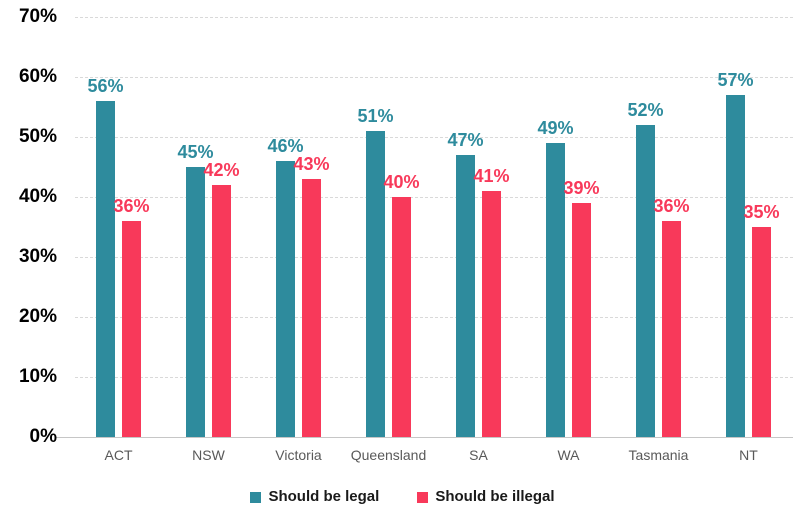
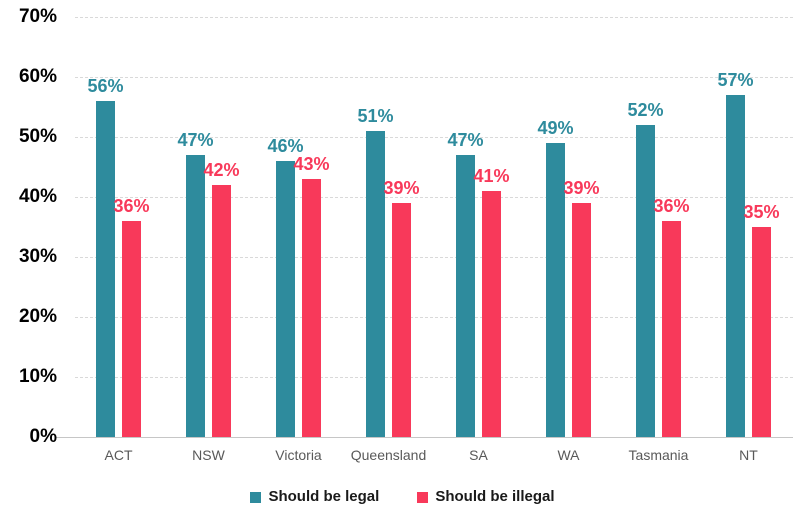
Should be legal/NSW: 45% -> 47%
Should be illegal/Queensland: 40% -> 39%
